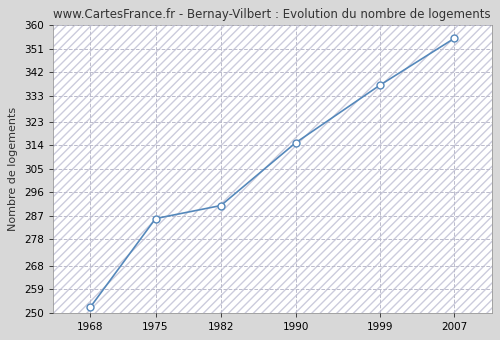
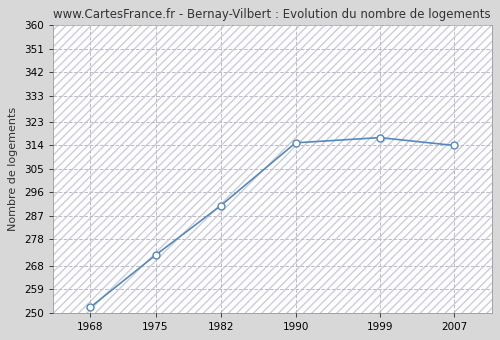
1975: 286 -> 272
1999: 337 -> 317
2007: 355 -> 314
